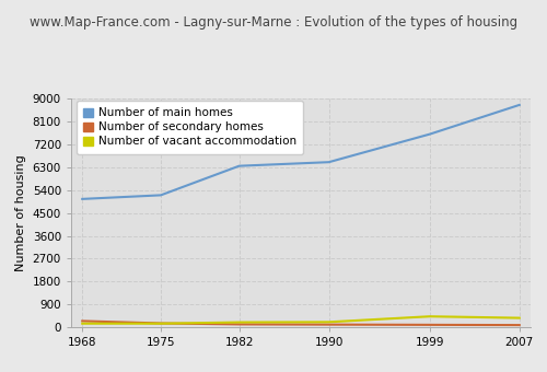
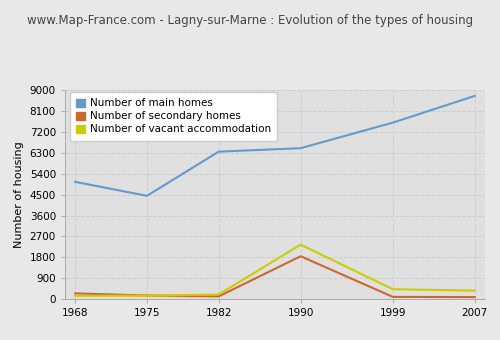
Number of main homes/1975: 5200 -> 4450
Number of secondary homes/1990: 110 -> 1850
Number of vacant accommodation/1990: 210 -> 2350
